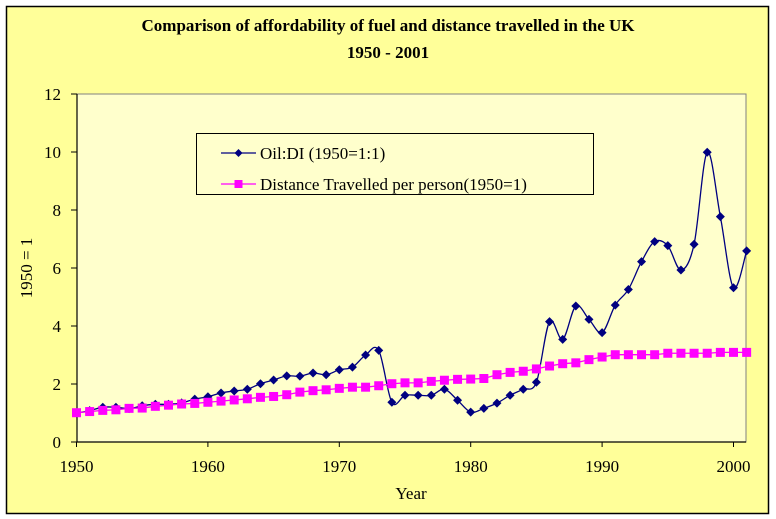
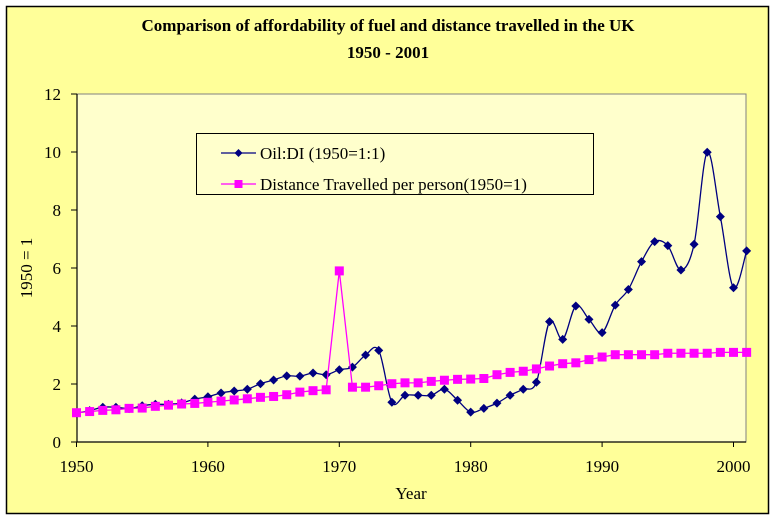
Distance Travelled per person(1950=1)/1970: 1.9 -> 5.9
